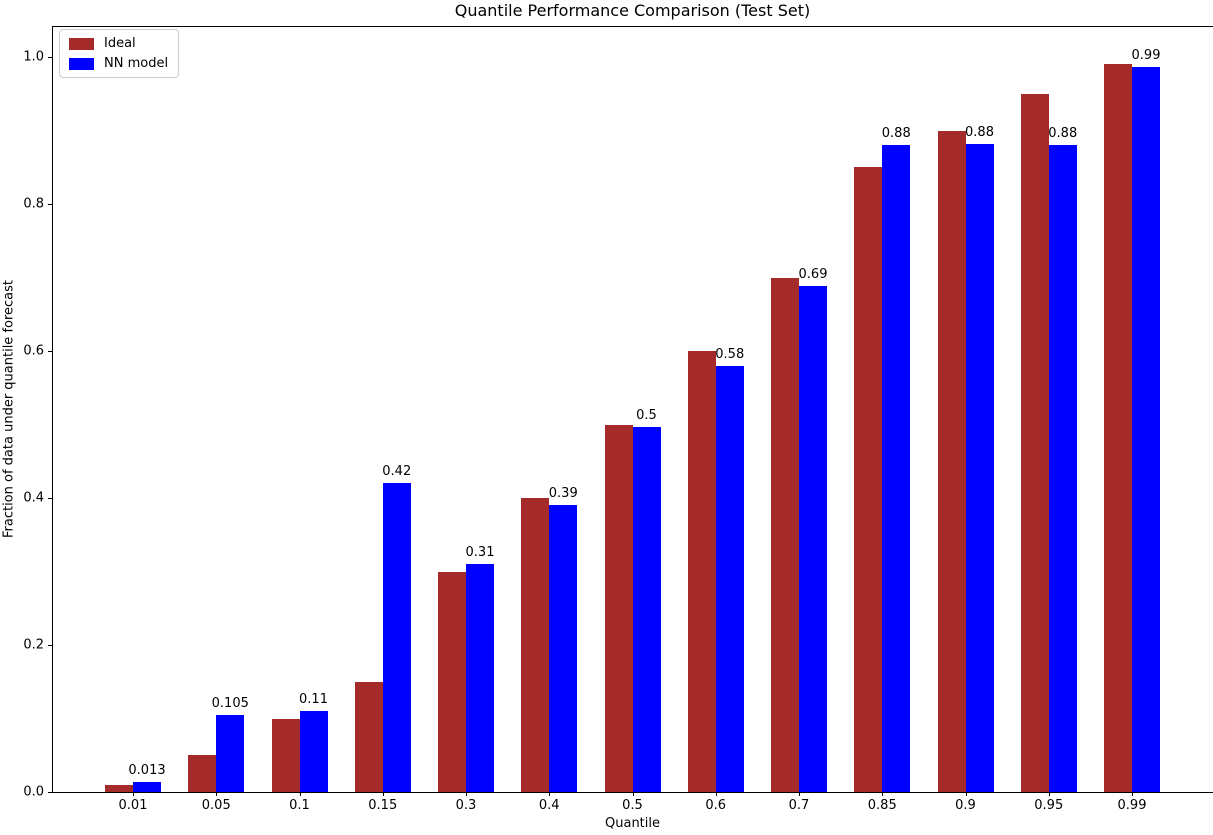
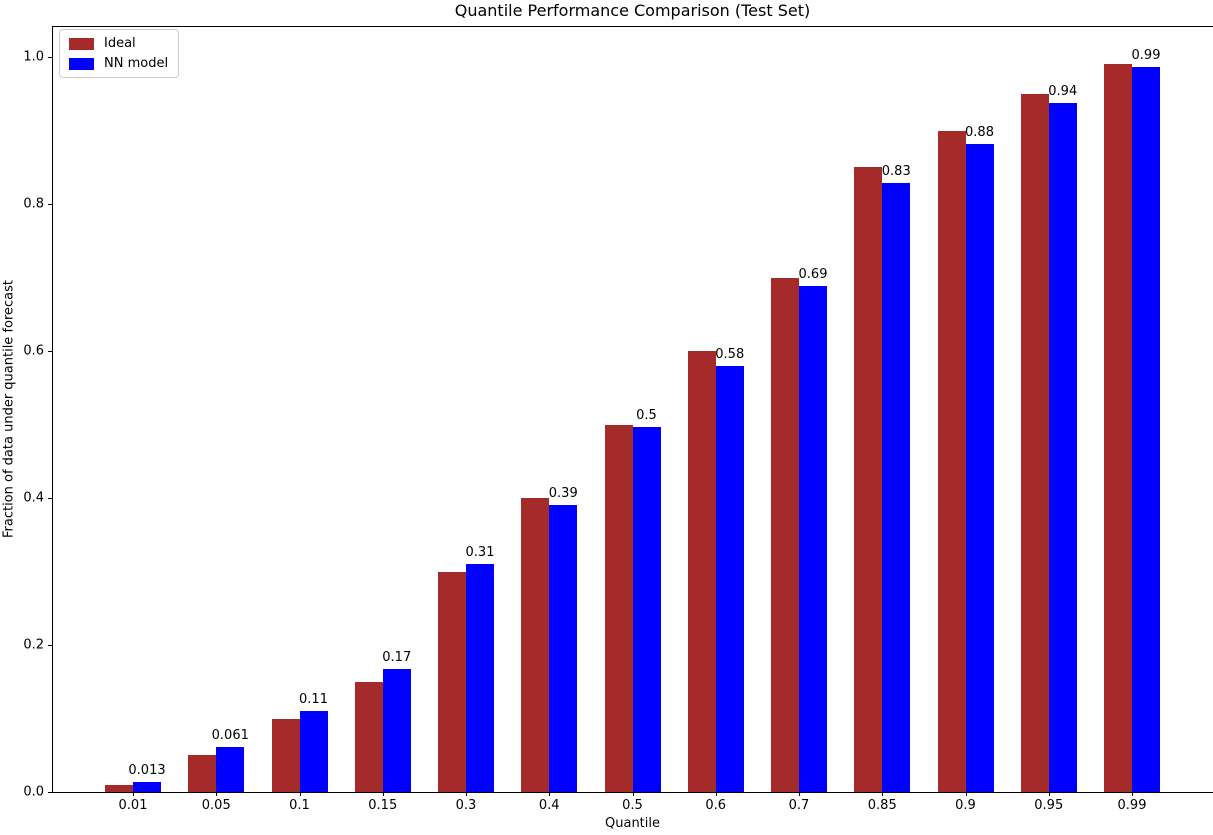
NN model/0.05: 0.105 -> 0.061
NN model/0.15: 0.42 -> 0.17
NN model/0.85: 0.88 -> 0.83
NN model/0.95: 0.88 -> 0.94
